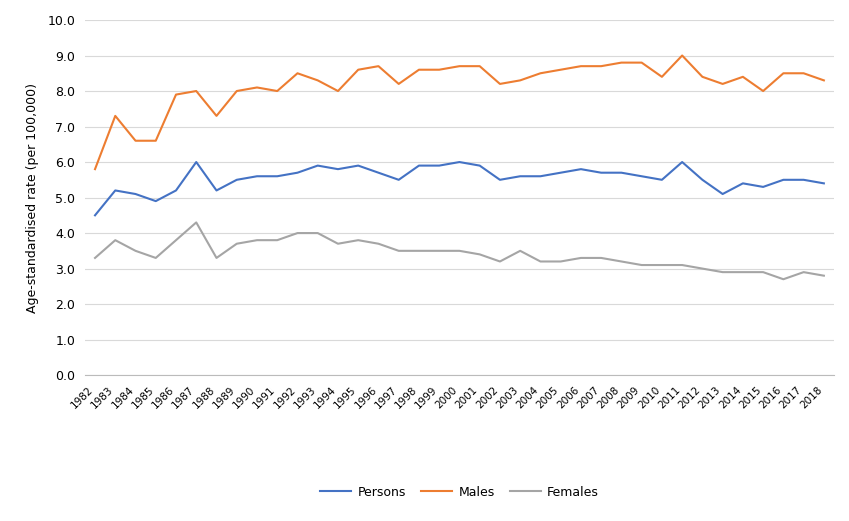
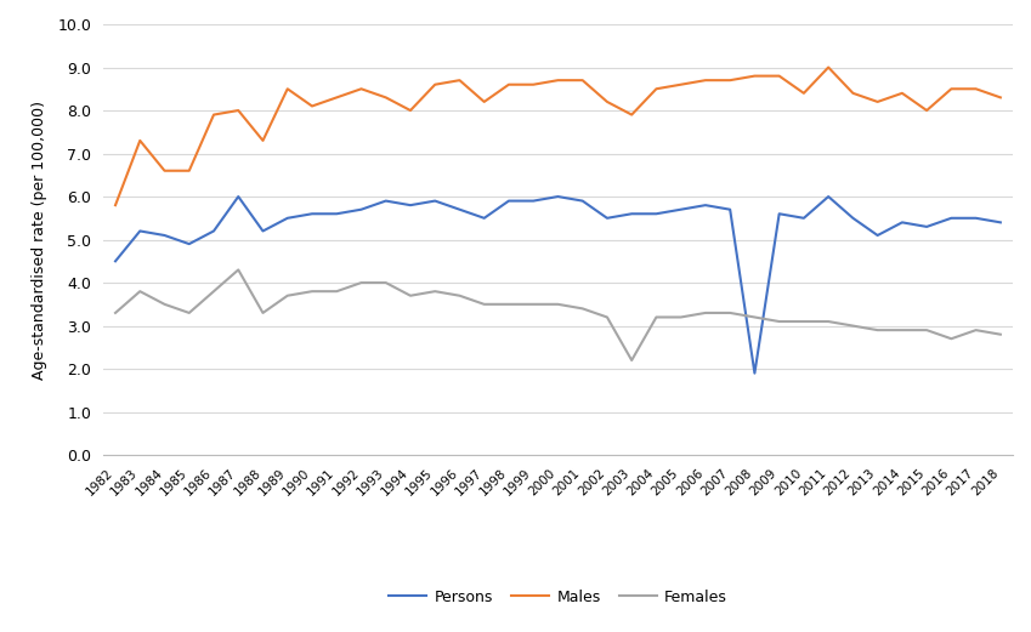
Males/1989: 8.0 -> 8.5
Males/1991: 8.0 -> 8.3
Males/2003: 8.3 -> 7.9
Females/2003: 3.5 -> 2.2
Persons/2008: 5.7 -> 1.9
